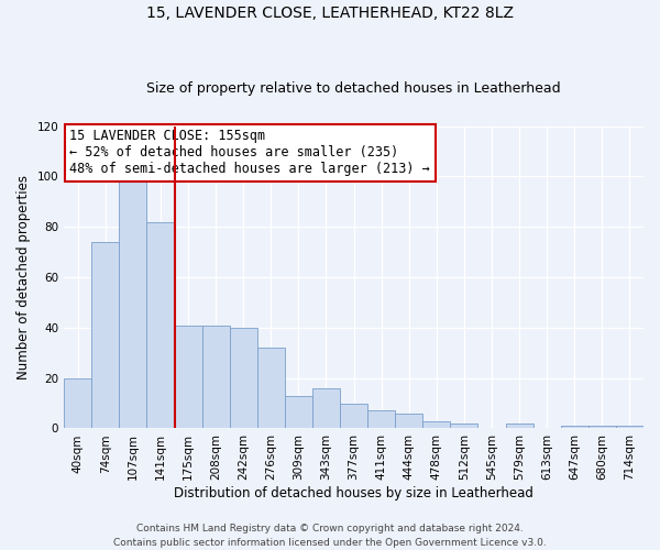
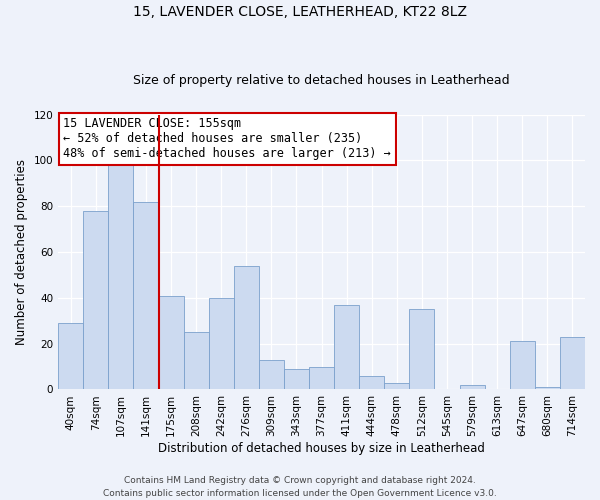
40sqm: 20 -> 29
74sqm: 74 -> 78
208sqm: 41 -> 25
276sqm: 32 -> 54
343sqm: 16 -> 9
411sqm: 7 -> 37
512sqm: 2 -> 35
647sqm: 1 -> 21
714sqm: 1 -> 23
